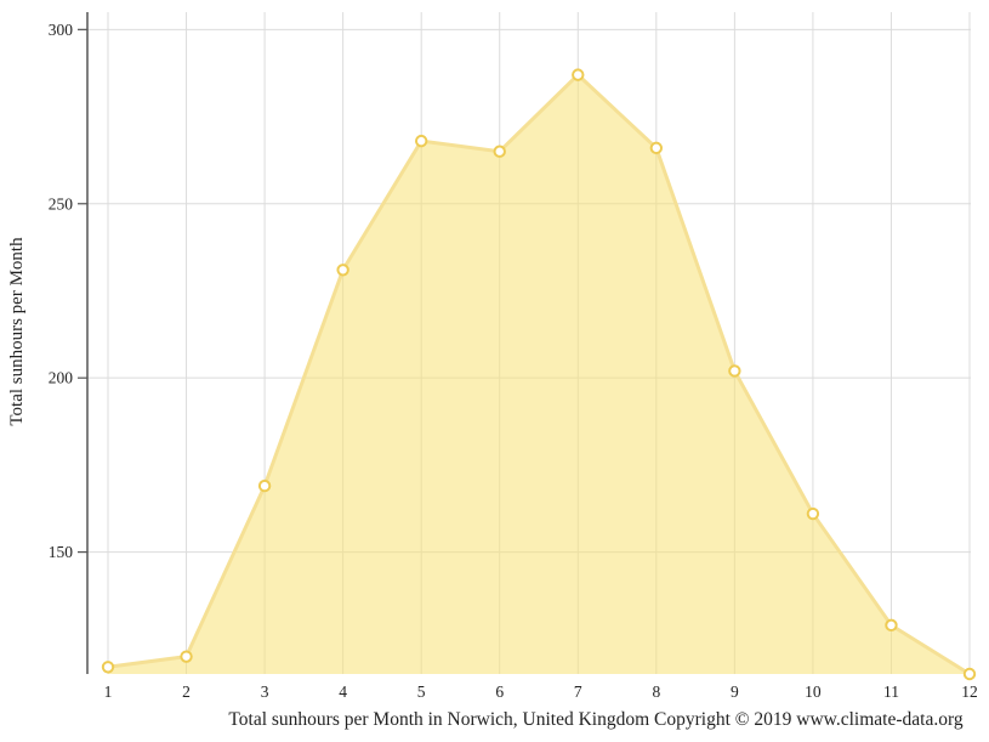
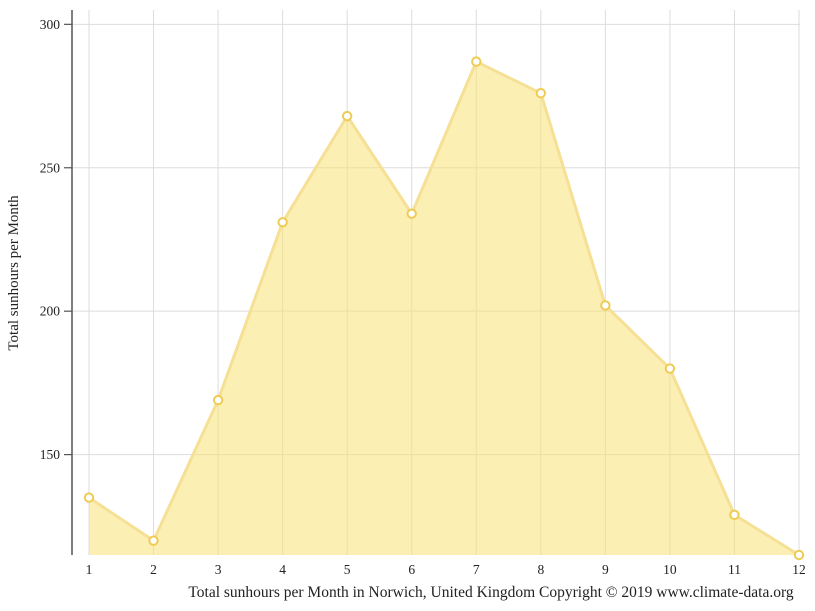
1: 117 -> 135
6: 265 -> 234
8: 266 -> 276
10: 161 -> 180
